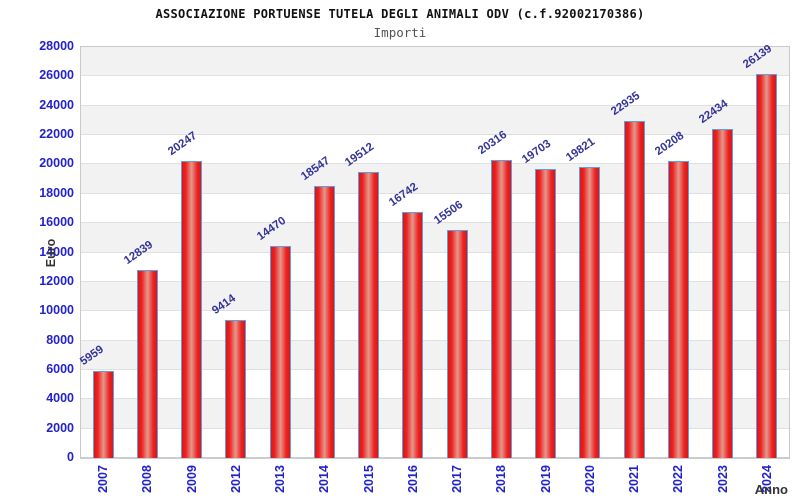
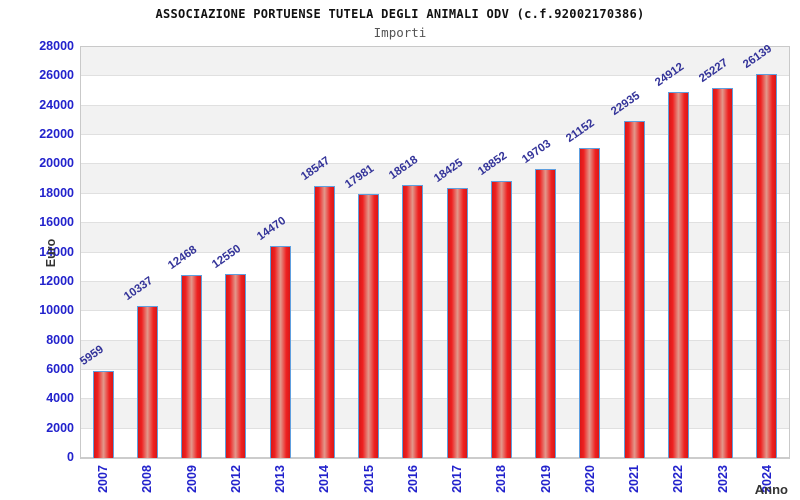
2008: 12839 -> 10337
2009: 20247 -> 12468
2012: 9414 -> 12550
2015: 19512 -> 17981
2016: 16742 -> 18618
2017: 15506 -> 18425
2018: 20316 -> 18852
2020: 19821 -> 21152
2022: 20208 -> 24912
2023: 22434 -> 25227
